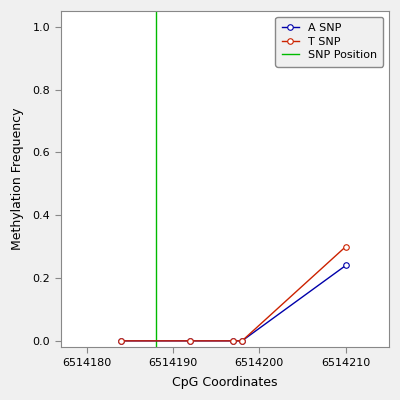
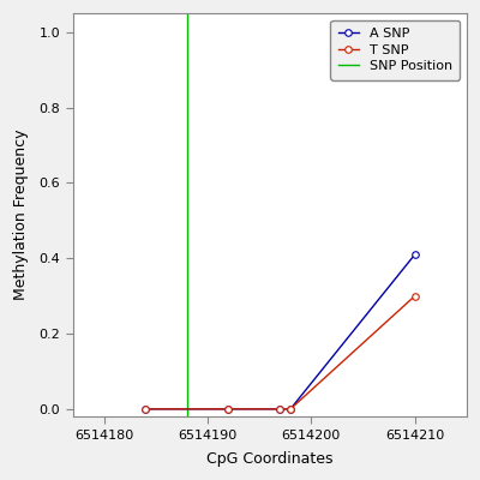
A SNP/6514210: 0.24 -> 0.41
